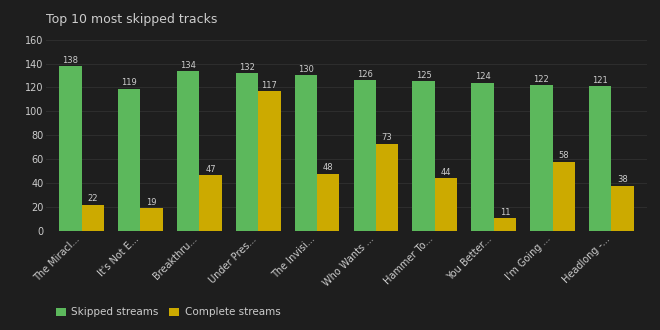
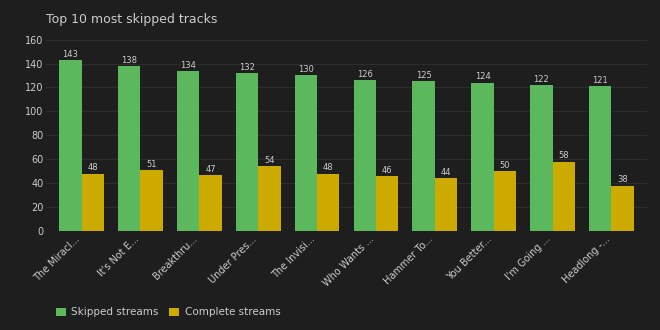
Skipped streams/The Miracl...: 138 -> 143
Complete streams/The Miracl...: 22 -> 48
Skipped streams/It's Not E...: 119 -> 138
Complete streams/It's Not E...: 19 -> 51
Complete streams/Under Pres...: 117 -> 54
Complete streams/Who Wants ...: 73 -> 46
Complete streams/You Better...: 11 -> 50
